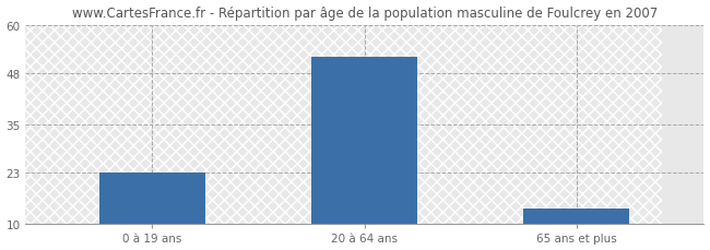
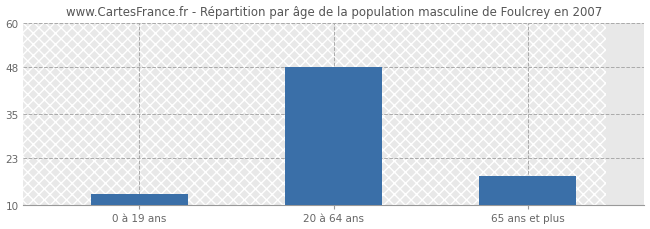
0 à 19 ans: 23 -> 13
20 à 64 ans: 52 -> 48
65 ans et plus: 14 -> 18
